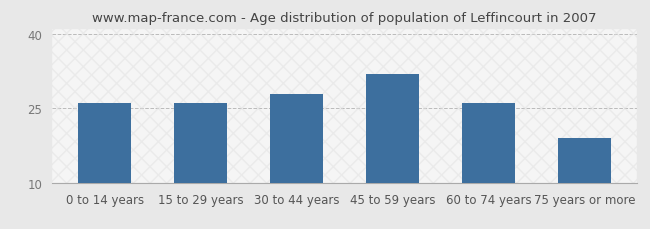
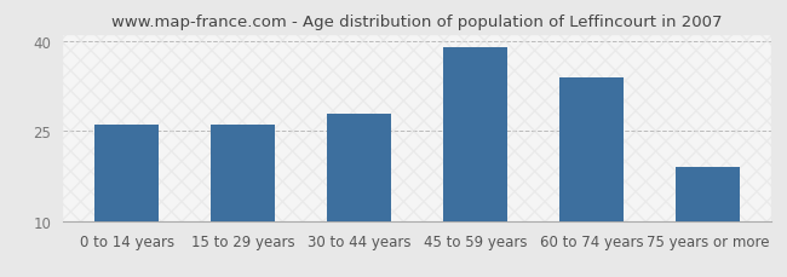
45 to 59 years: 32 -> 39
60 to 74 years: 26 -> 34
